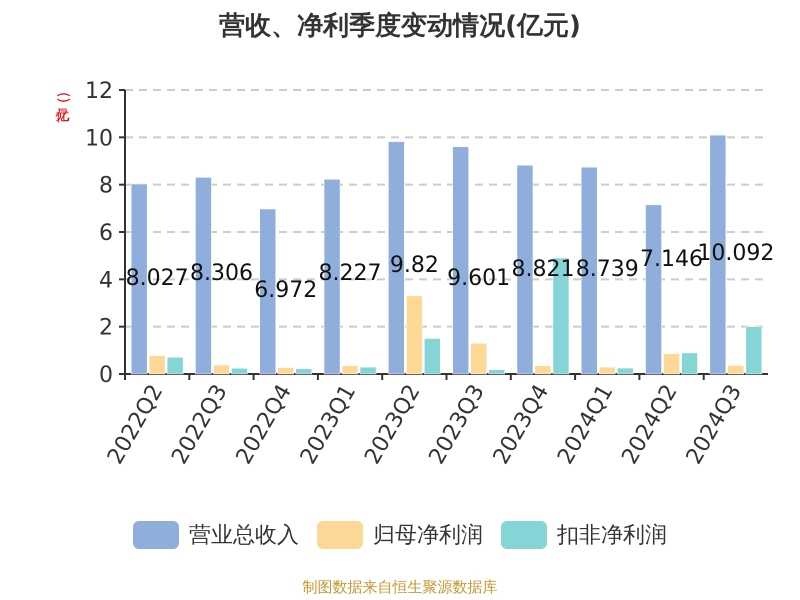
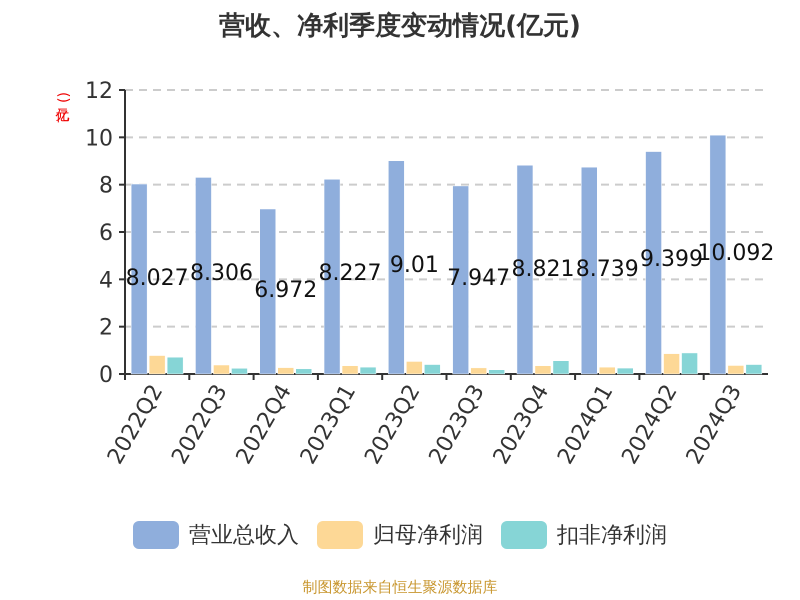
营业总收入/2023Q2: 9.82 -> 9.01
归母净利润/2023Q2: 3.3 -> 0.5
扣非净利润/2023Q2: 1.5 -> 0.4
营业总收入/2023Q3: 9.601 -> 7.947
归母净利润/2023Q3: 1.3 -> 0.3
扣非净利润/2023Q4: 4.9 -> 0.6
营业总收入/2024Q2: 7.146 -> 9.399
扣非净利润/2024Q3: 2.0 -> 0.4
